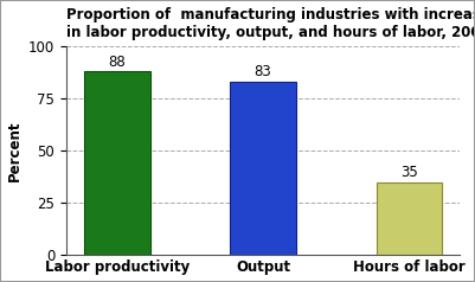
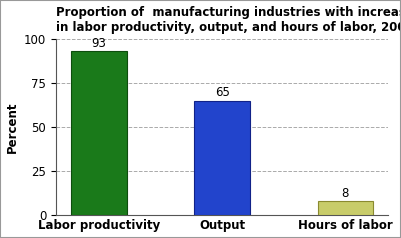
Labor productivity: 88 -> 93
Output: 83 -> 65
Hours of labor: 35 -> 8
